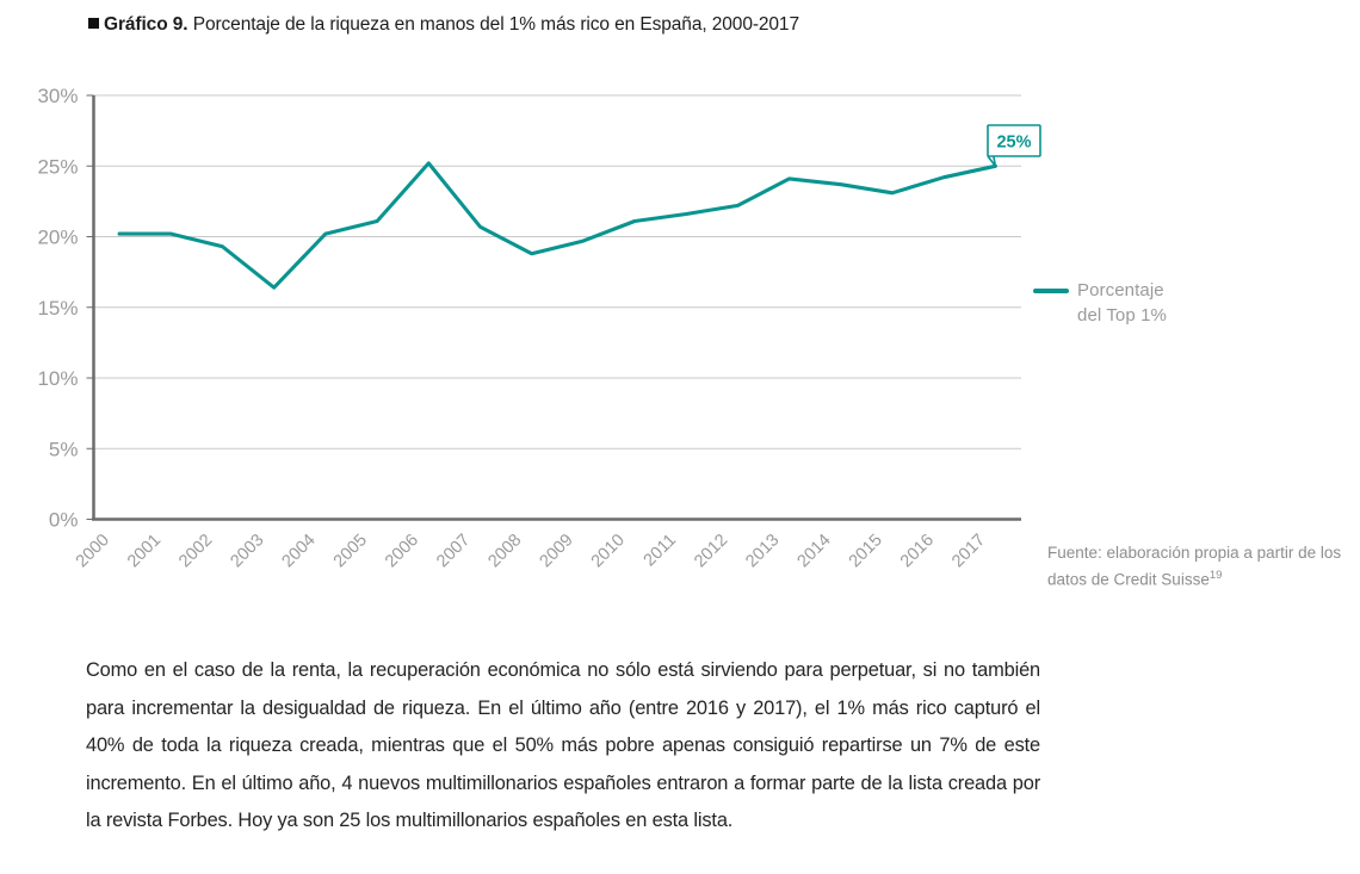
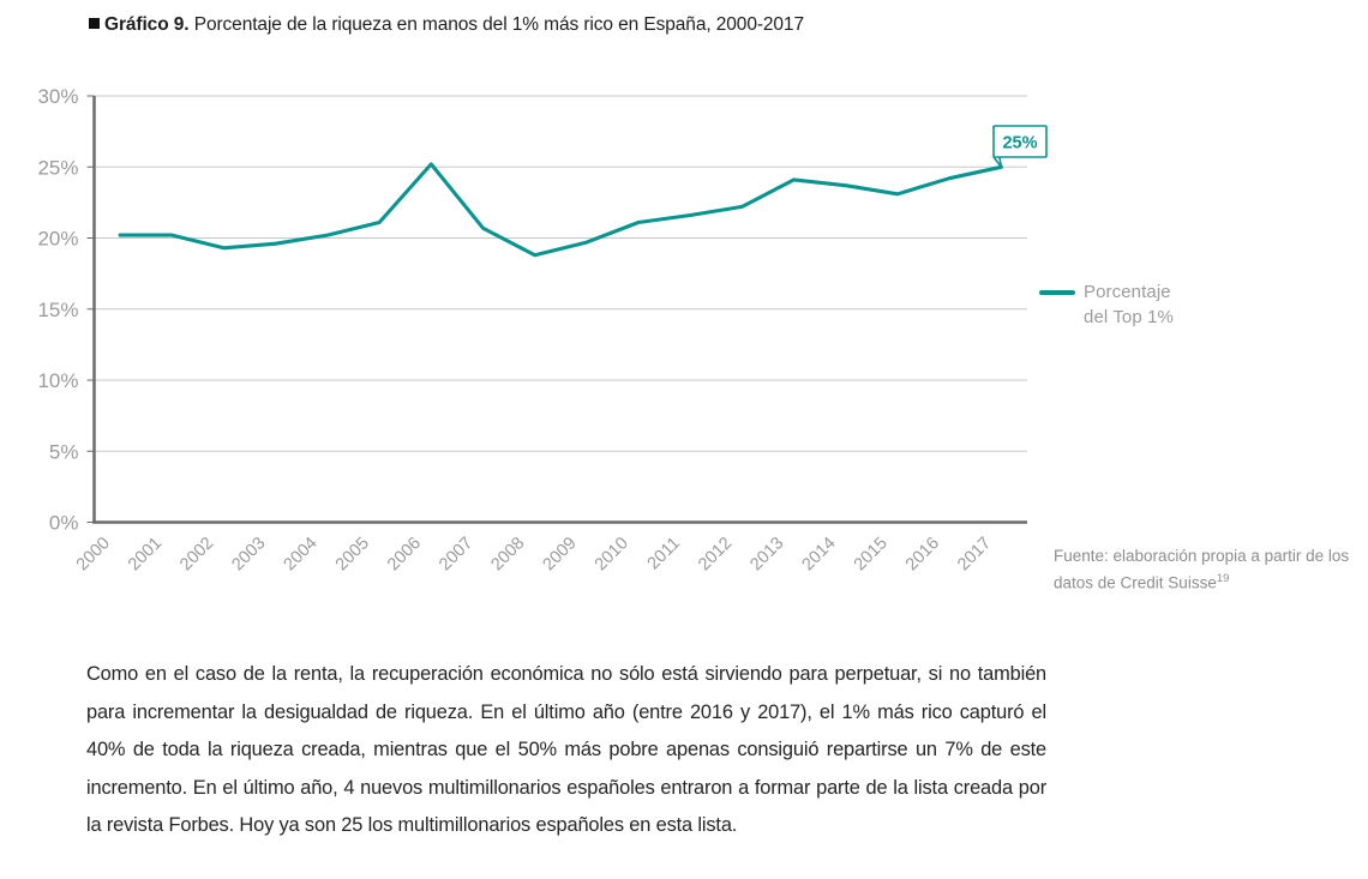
2003: 16.4% -> 19.6%
